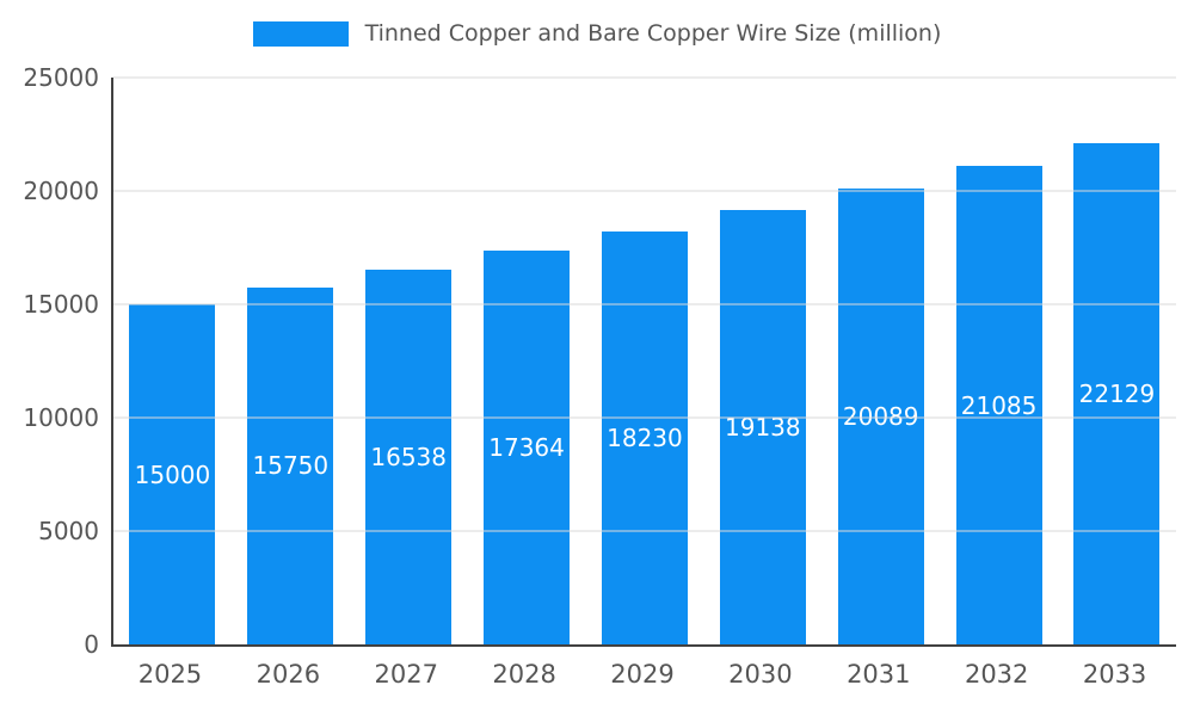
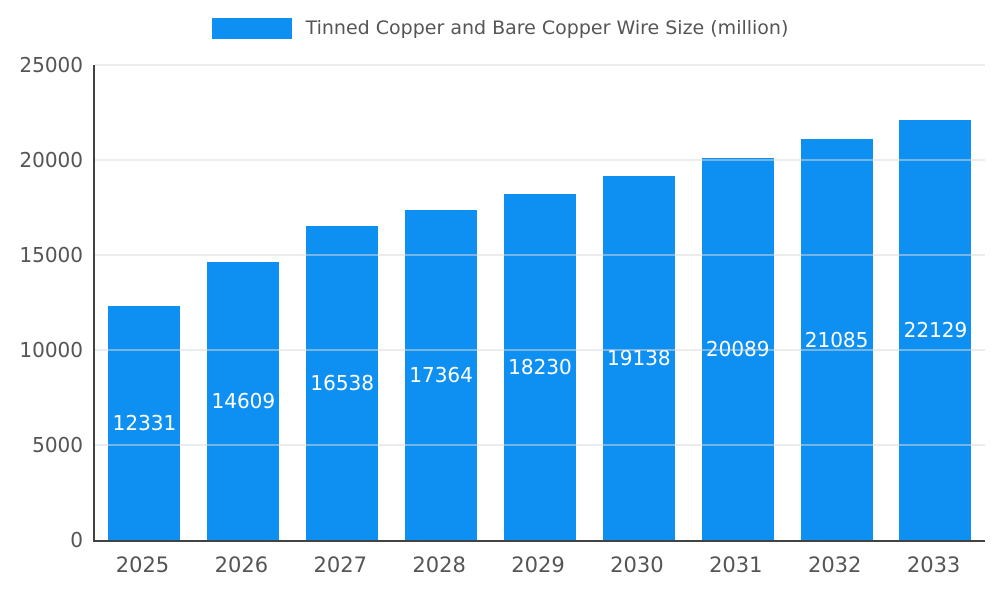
2025: 15000 -> 12331
2026: 15750 -> 14609
